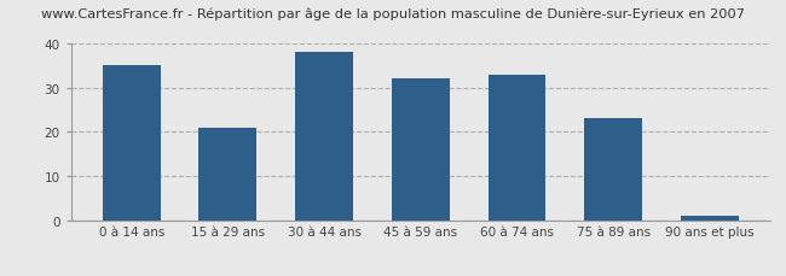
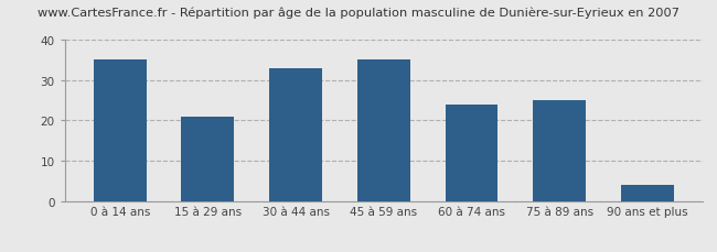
30 à 44 ans: 38 -> 33
45 à 59 ans: 32 -> 35
60 à 74 ans: 33 -> 24
75 à 89 ans: 23 -> 25
90 ans et plus: 1 -> 4
